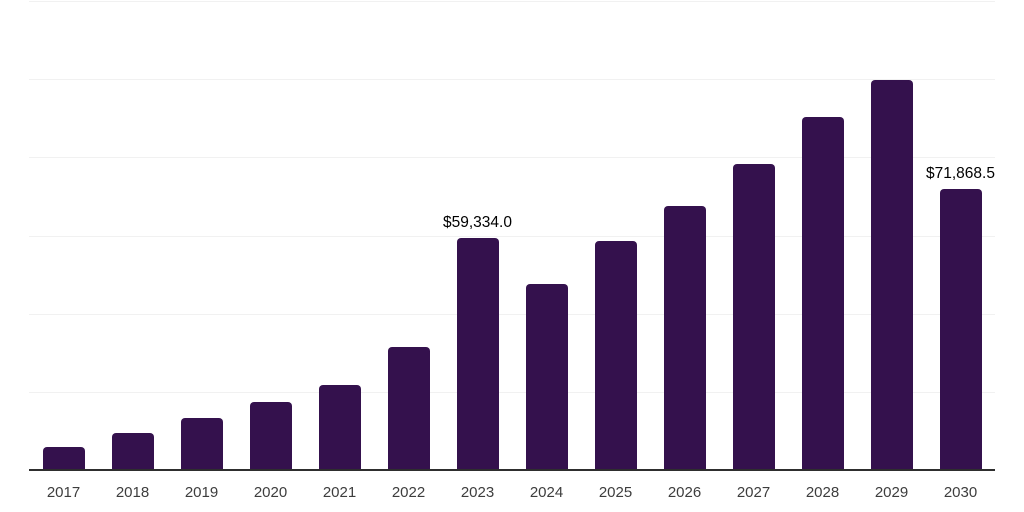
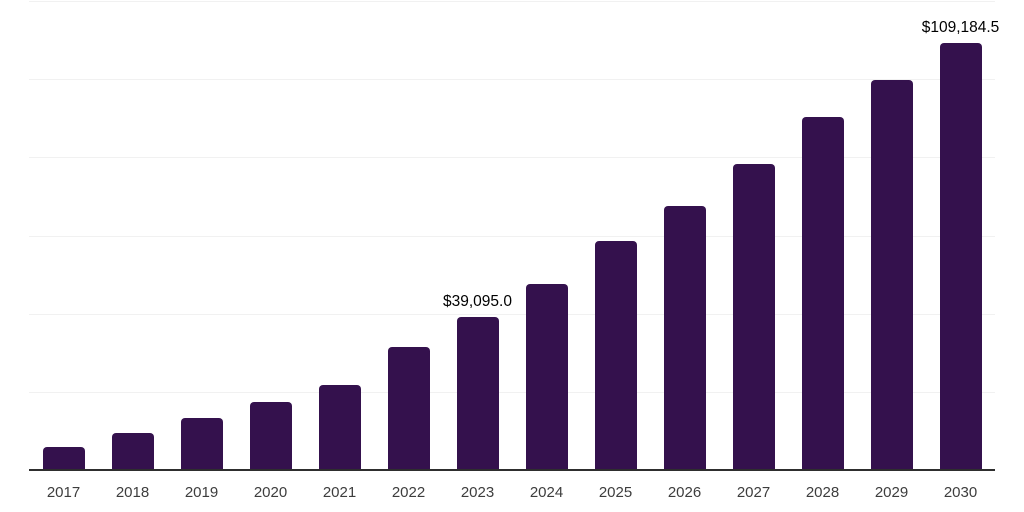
2023: $59,334.0 -> $39,095.0
2030: $71,868.5 -> $109,184.5
